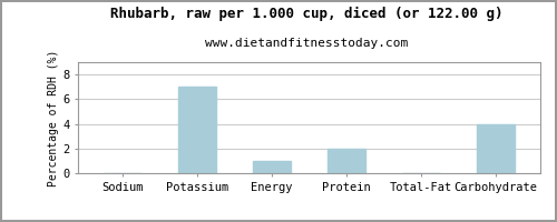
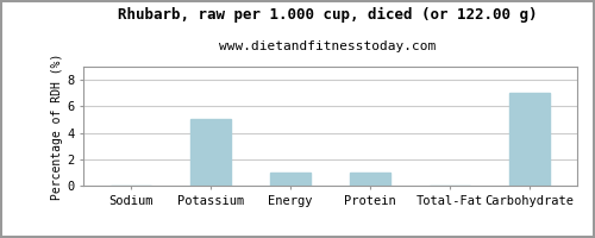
Potassium: 7 -> 5
Protein: 2 -> 1
Carbohydrate: 4 -> 7
